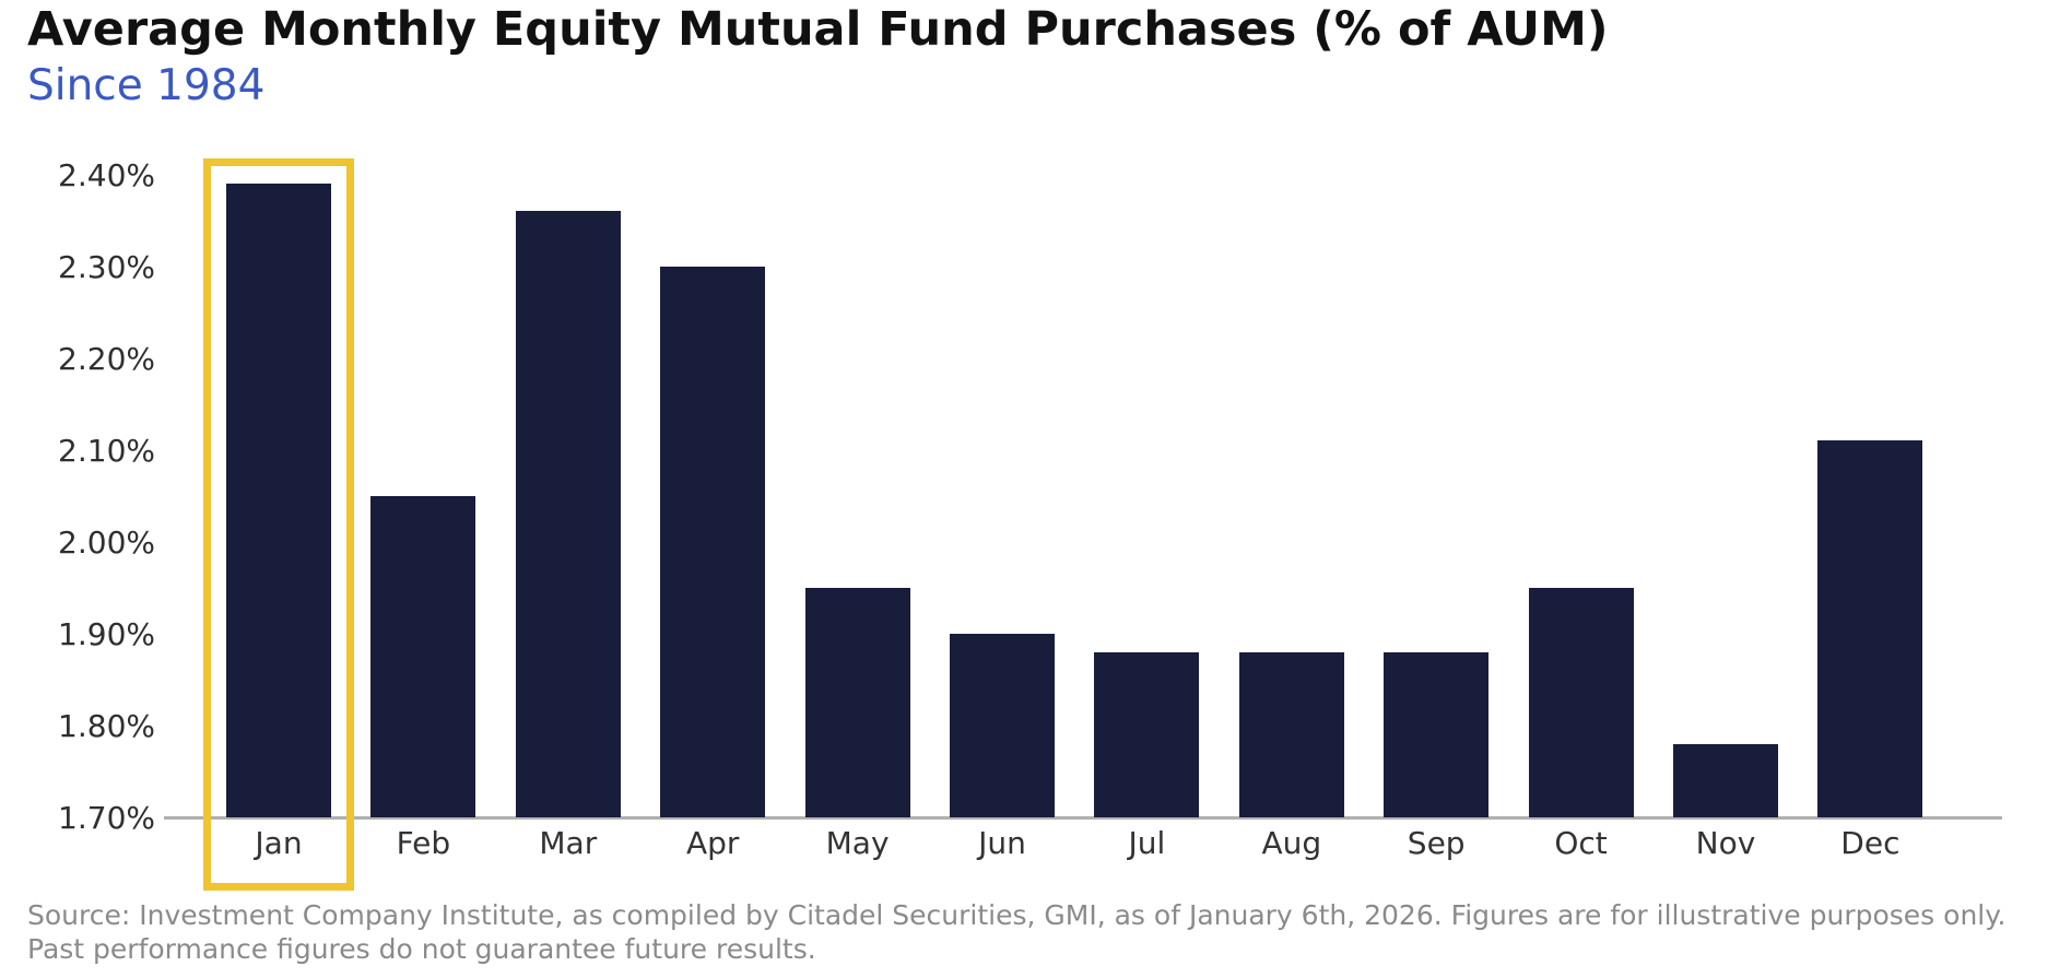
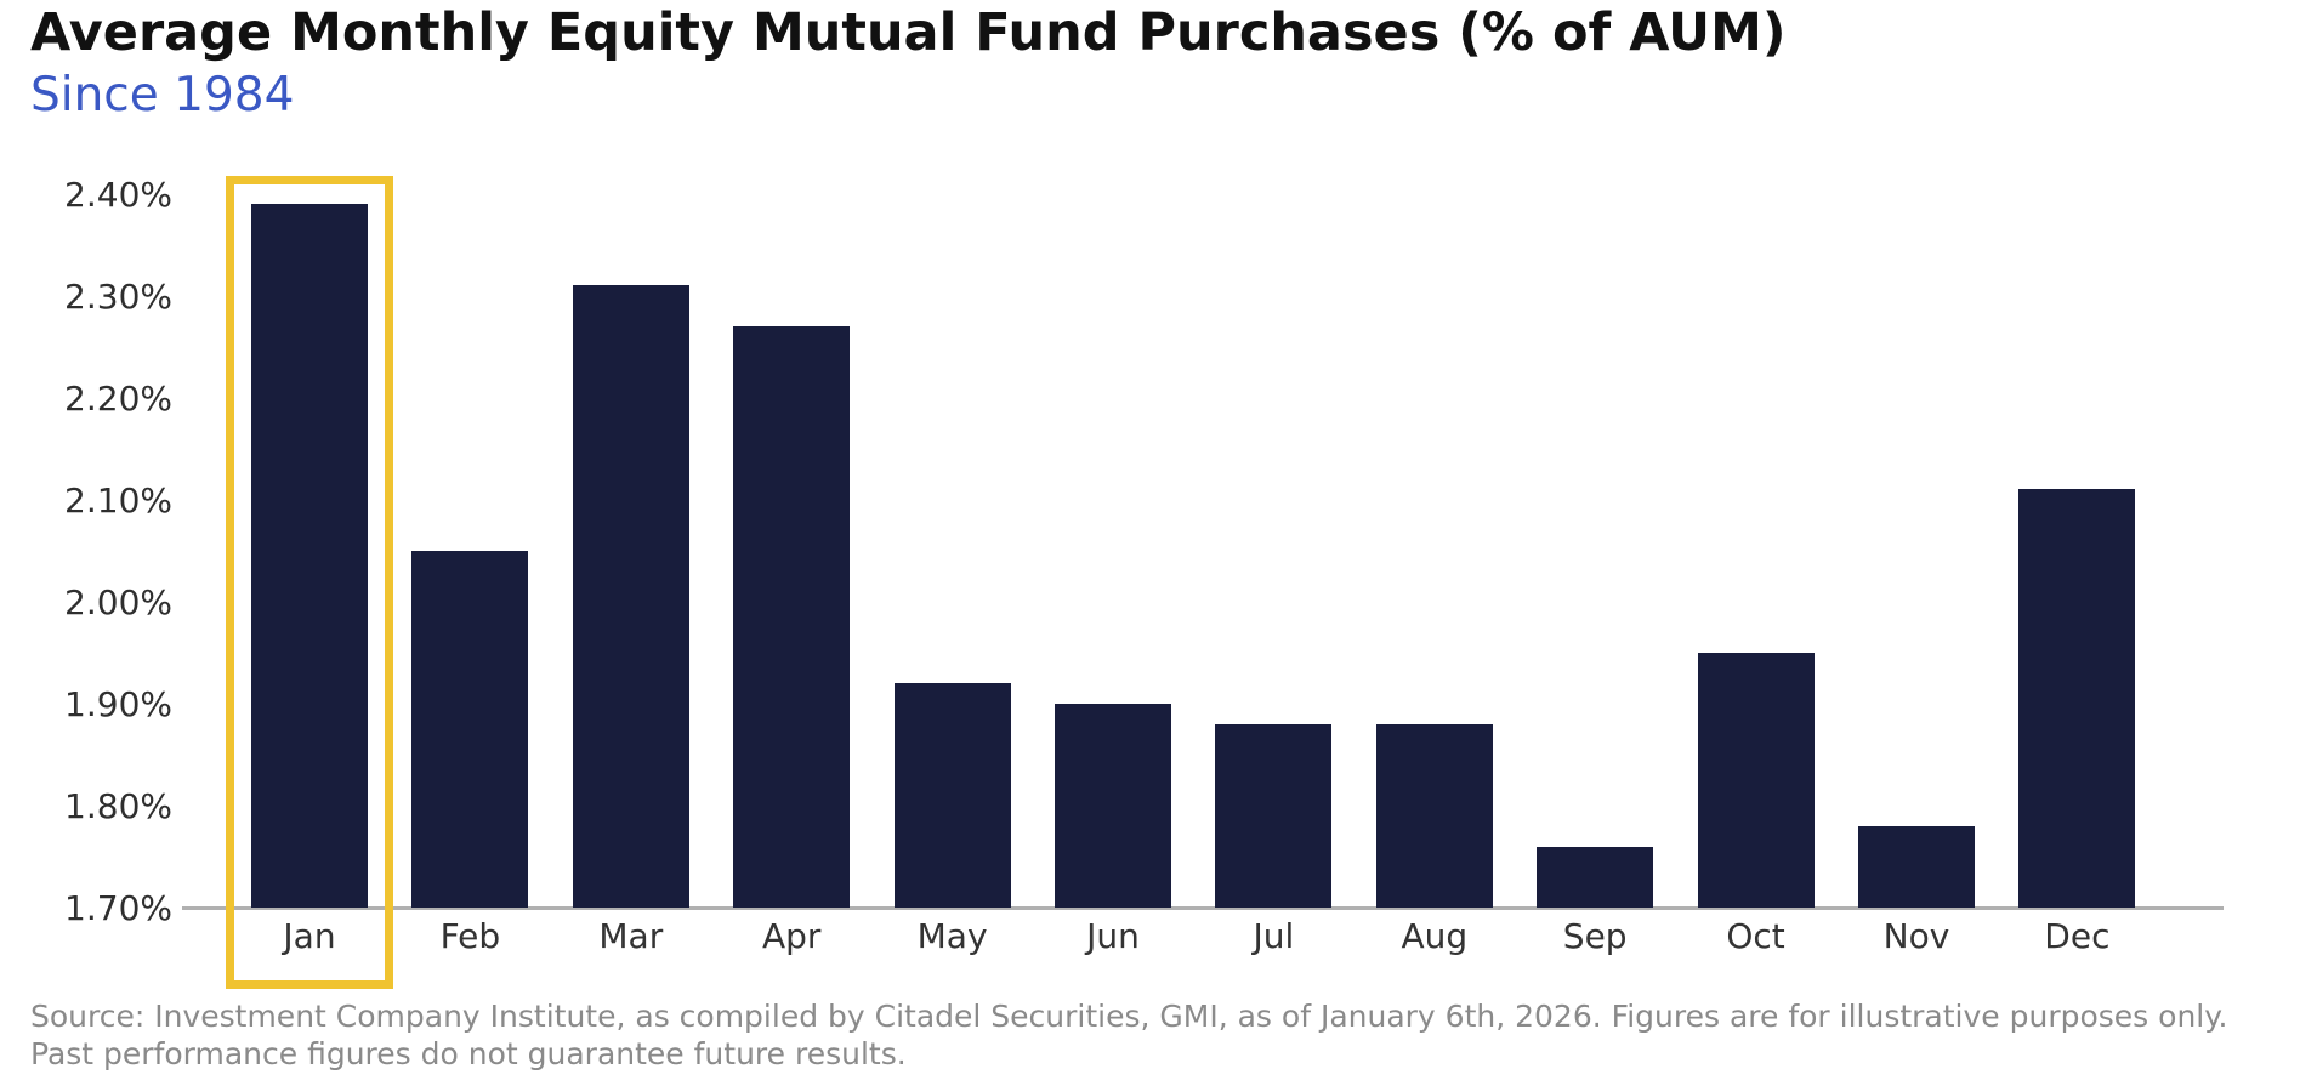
Mar: 2.36% -> 2.31%
Apr: 2.30% -> 2.27%
May: 1.95% -> 1.92%
Sep: 1.88% -> 1.76%
